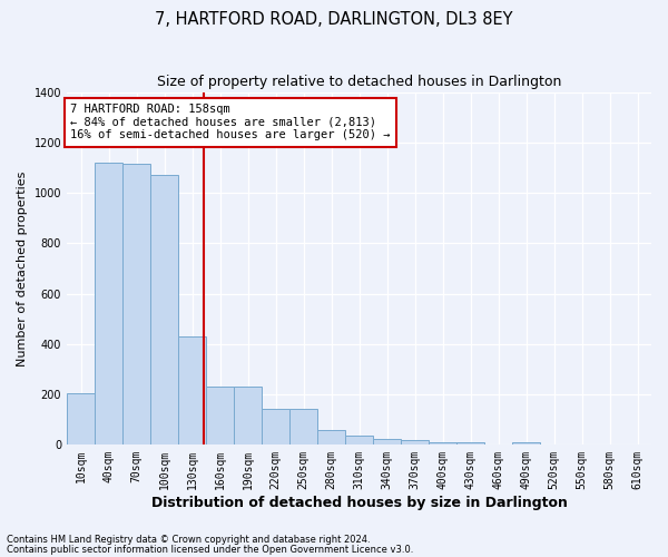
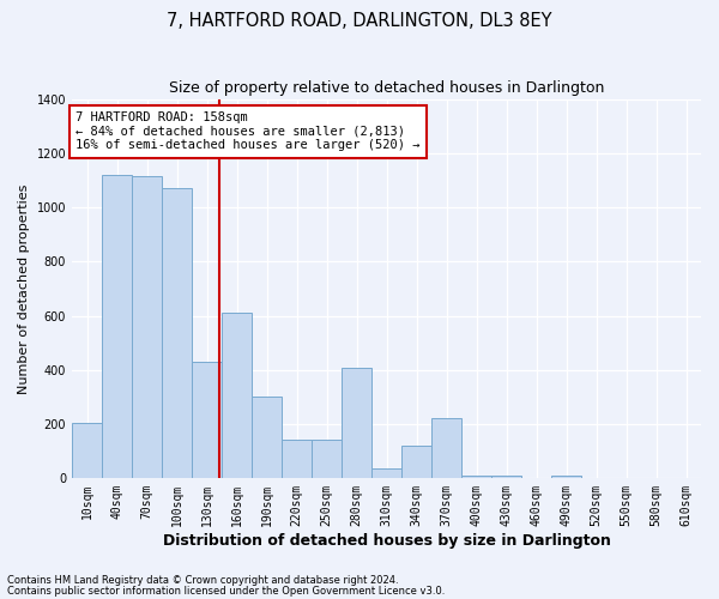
160sqm: 230 -> 610
190sqm: 230 -> 300
280sqm: 55 -> 405
340sqm: 20 -> 120
370sqm: 15 -> 220
